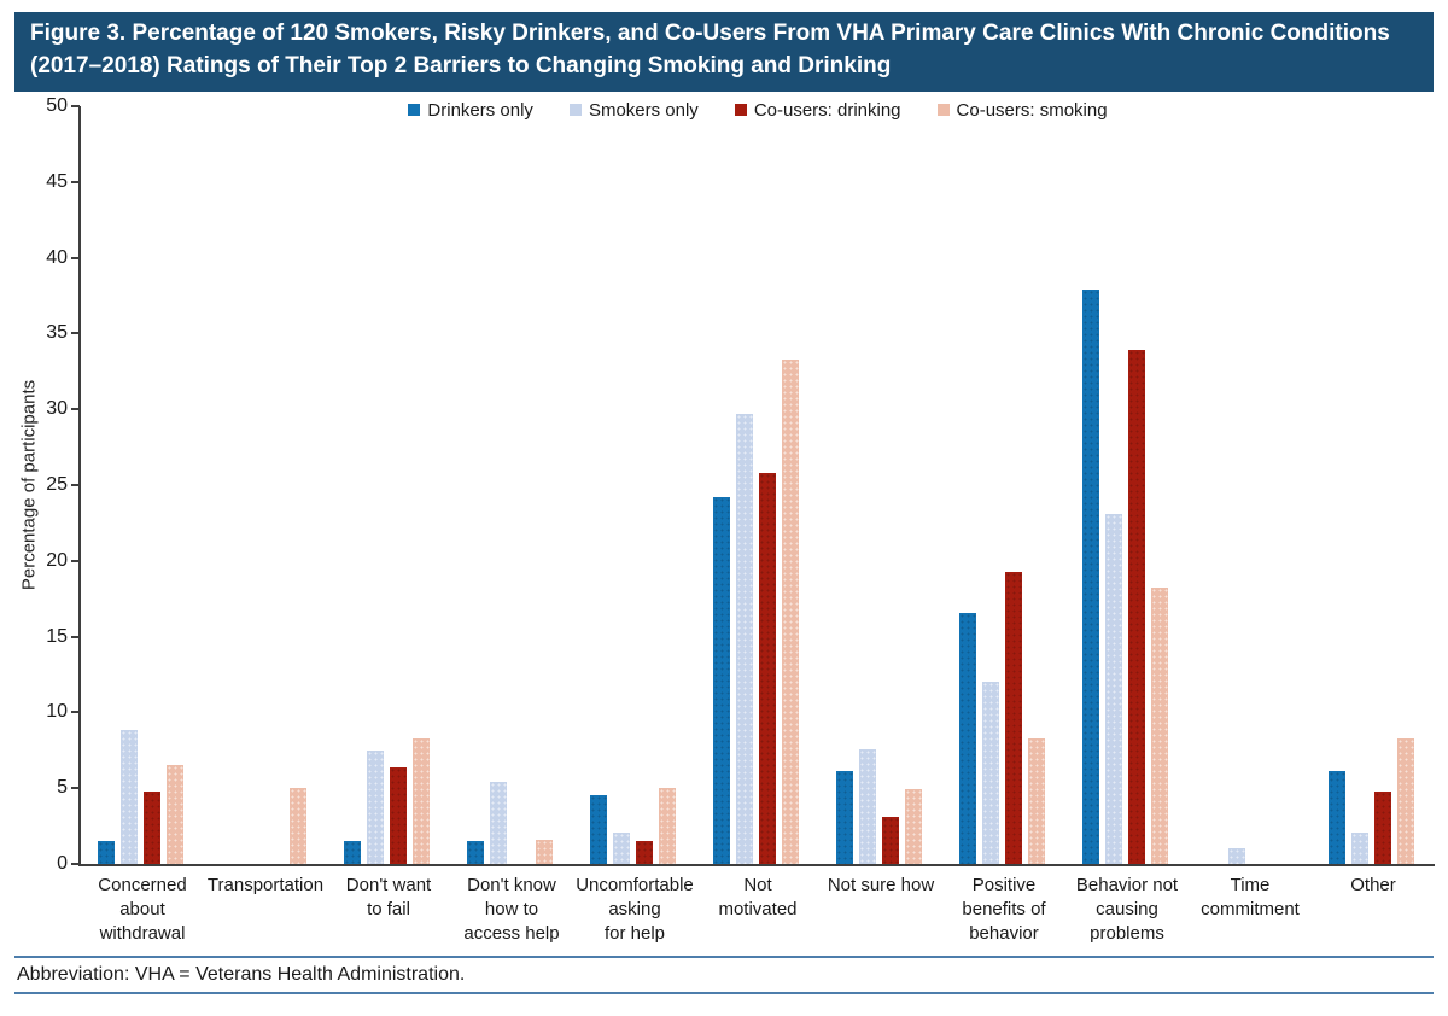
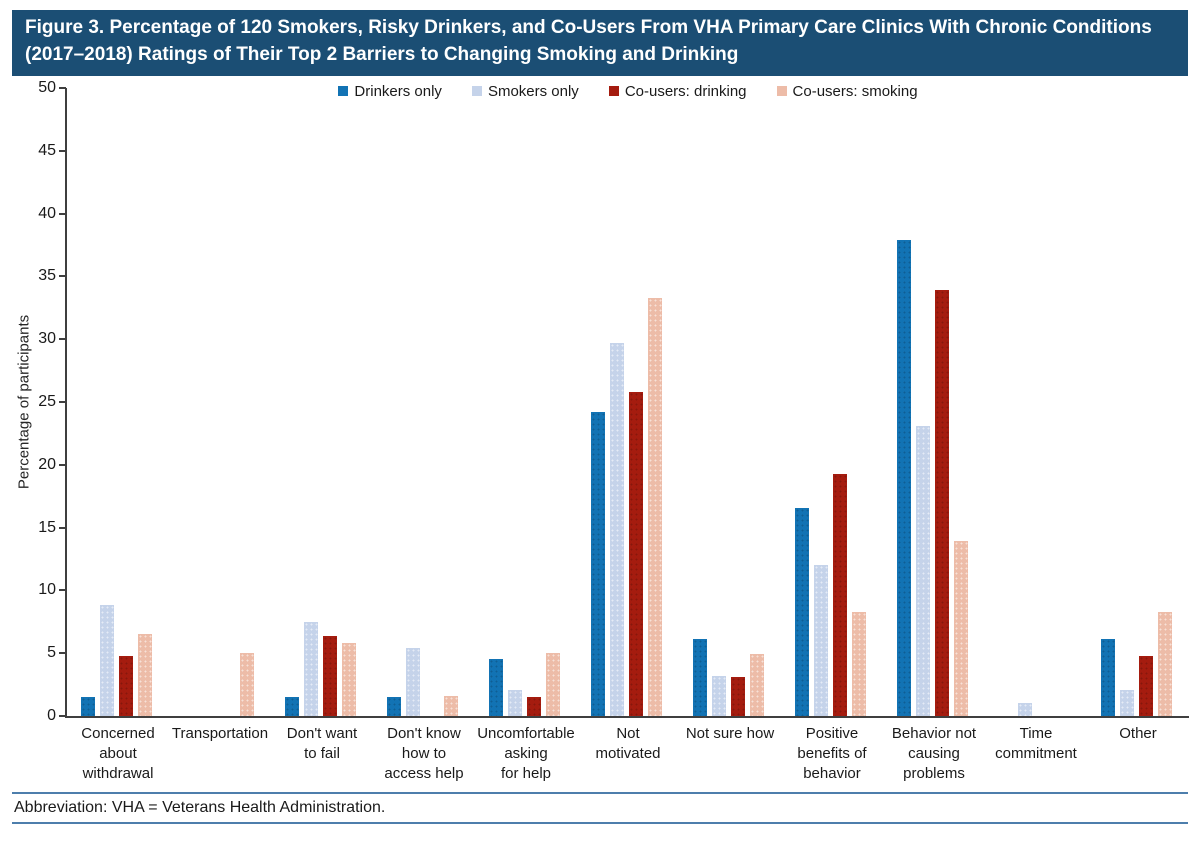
Co-users: smoking/Don't want to fail: 8.3 -> 5.8
Smokers only/Not sure how: 7.6 -> 3.2
Co-users: smoking/Behavior not causing problems: 18.2 -> 13.9
